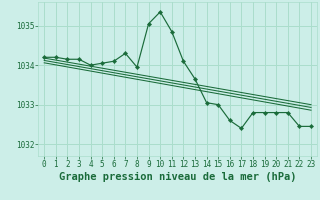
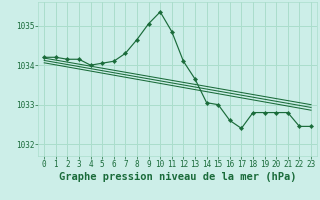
8: 1033.95 -> 1034.65
